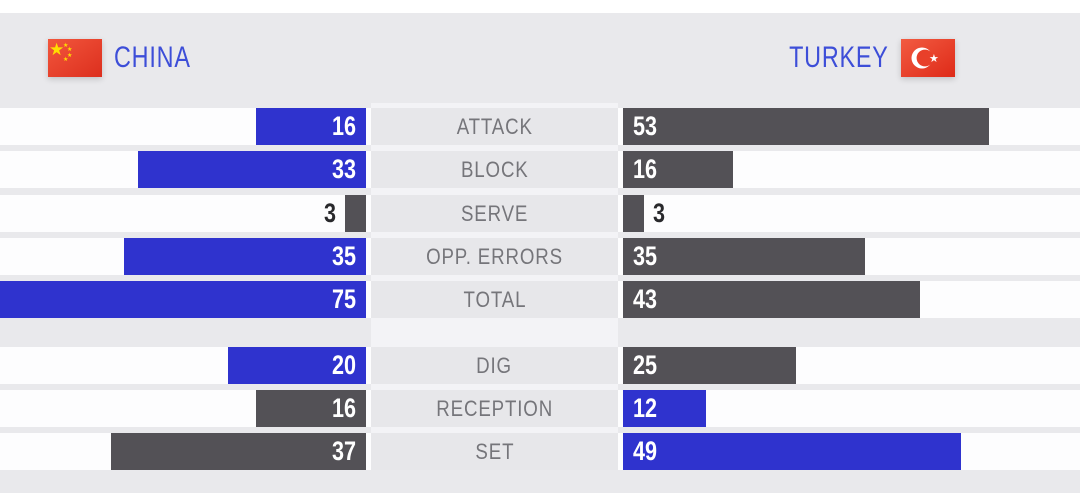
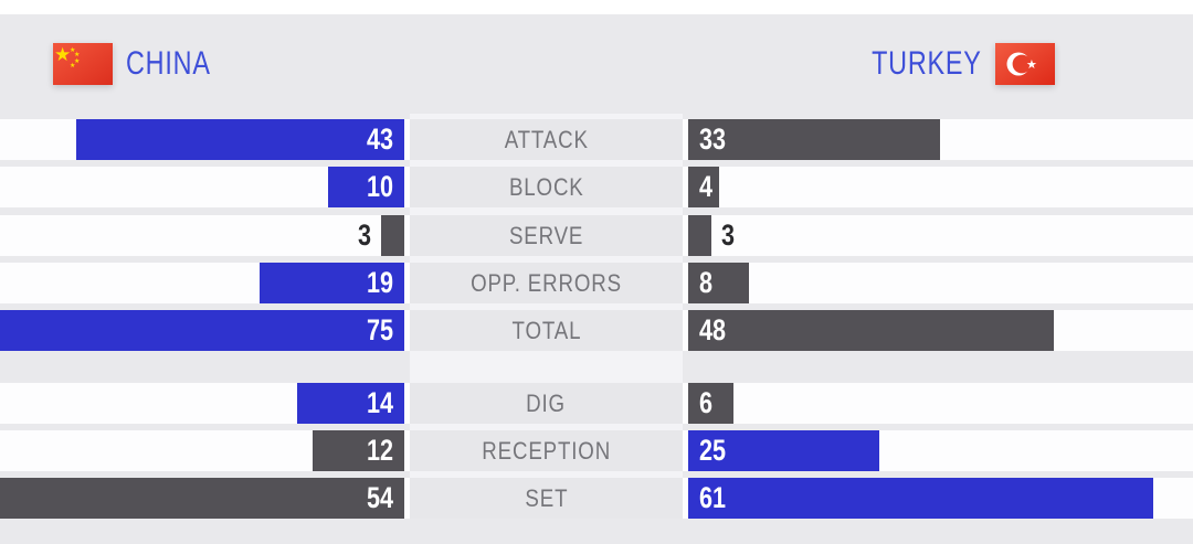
CHINA/ATTACK: 16 -> 43
TURKEY/ATTACK: 53 -> 33
CHINA/BLOCK: 33 -> 10
TURKEY/BLOCK: 16 -> 4
CHINA/OPP. ERRORS: 35 -> 19
TURKEY/OPP. ERRORS: 35 -> 8
TURKEY/TOTAL: 43 -> 48
CHINA/DIG: 20 -> 14
TURKEY/DIG: 25 -> 6
CHINA/RECEPTION: 16 -> 12
TURKEY/RECEPTION: 12 -> 25
CHINA/SET: 37 -> 54
TURKEY/SET: 49 -> 61
